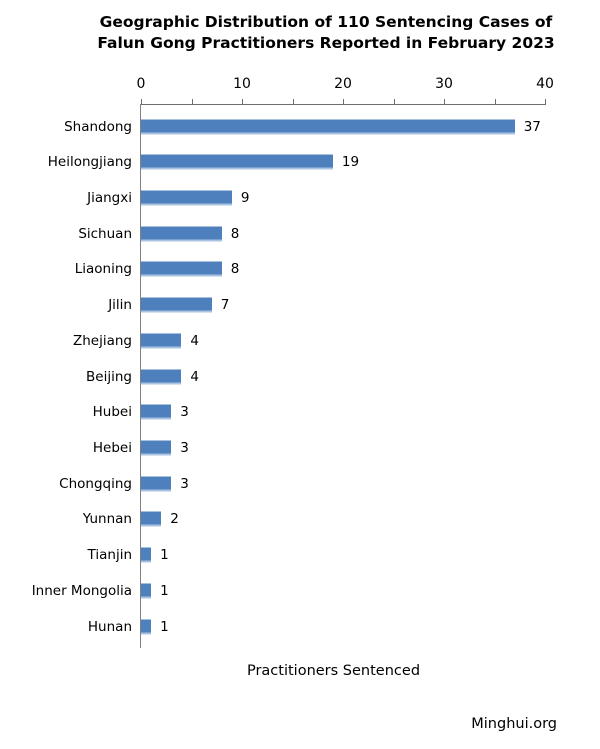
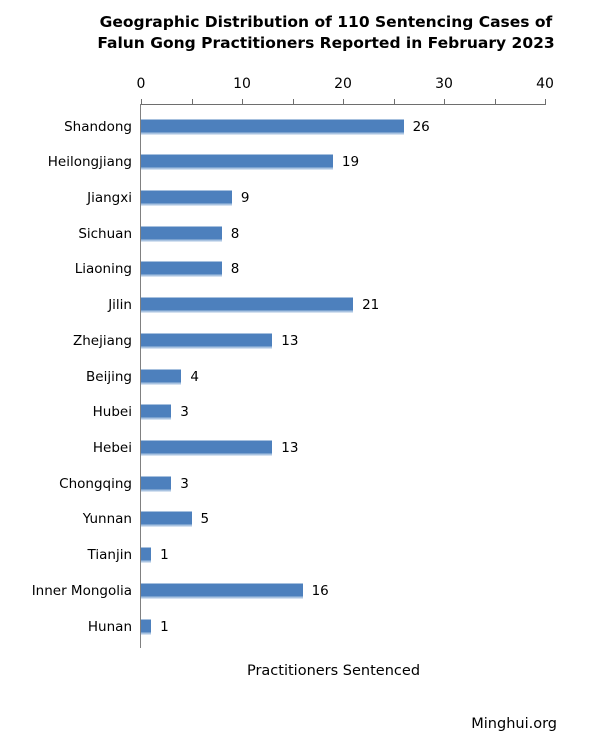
Shandong: 37 -> 26
Jilin: 7 -> 21
Zhejiang: 4 -> 13
Hebei: 3 -> 13
Yunnan: 2 -> 5
Inner Mongolia: 1 -> 16
